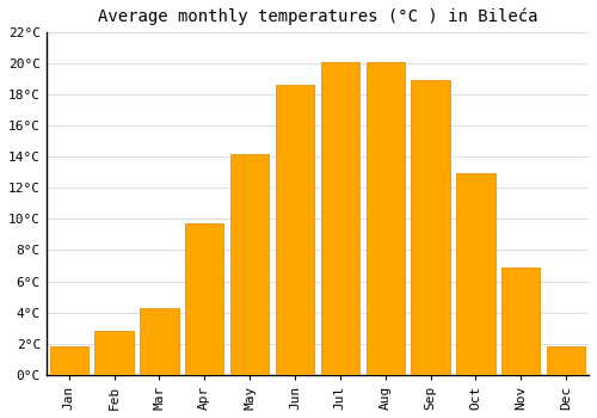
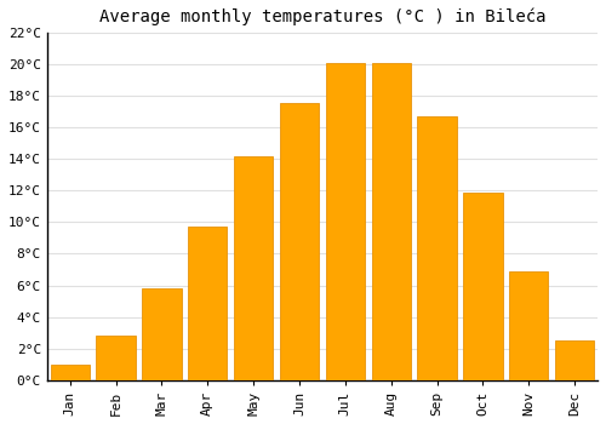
Jan: 1.8°C -> 1.0°C
Mar: 4.3°C -> 5.8°C
Jun: 18.6°C -> 17.5°C
Sep: 18.9°C -> 16.7°C
Oct: 12.9°C -> 11.9°C
Dec: 1.8°C -> 2.5°C
